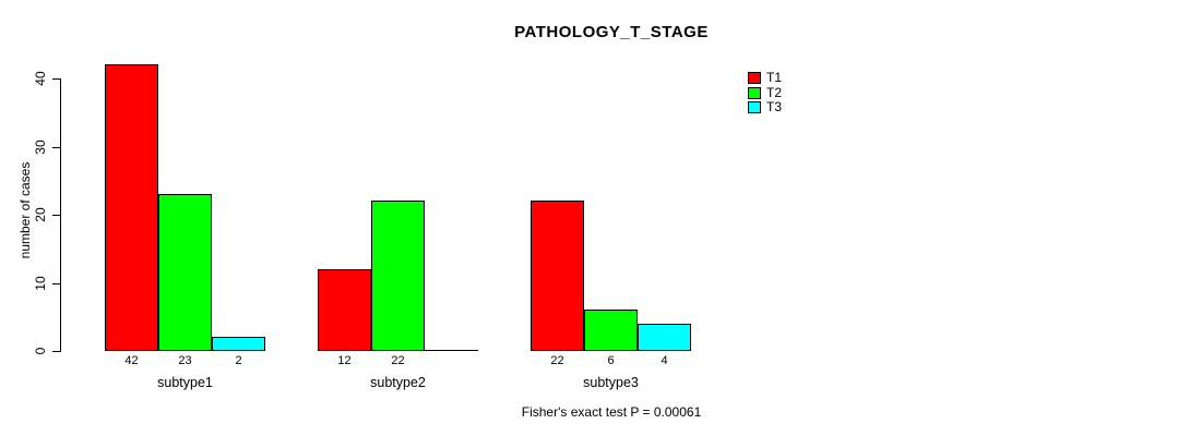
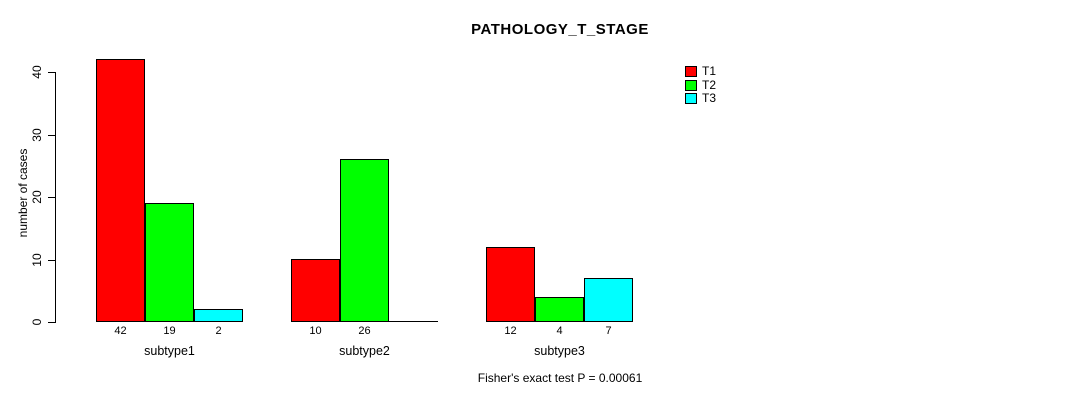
T2/subtype1: 23 -> 19
T1/subtype2: 12 -> 10
T2/subtype2: 22 -> 26
T1/subtype3: 22 -> 12
T2/subtype3: 6 -> 4
T3/subtype3: 4 -> 7
